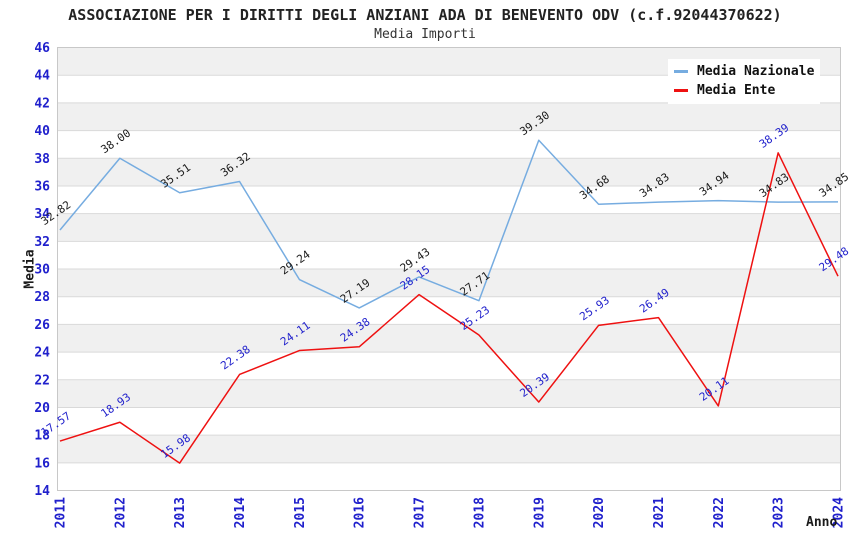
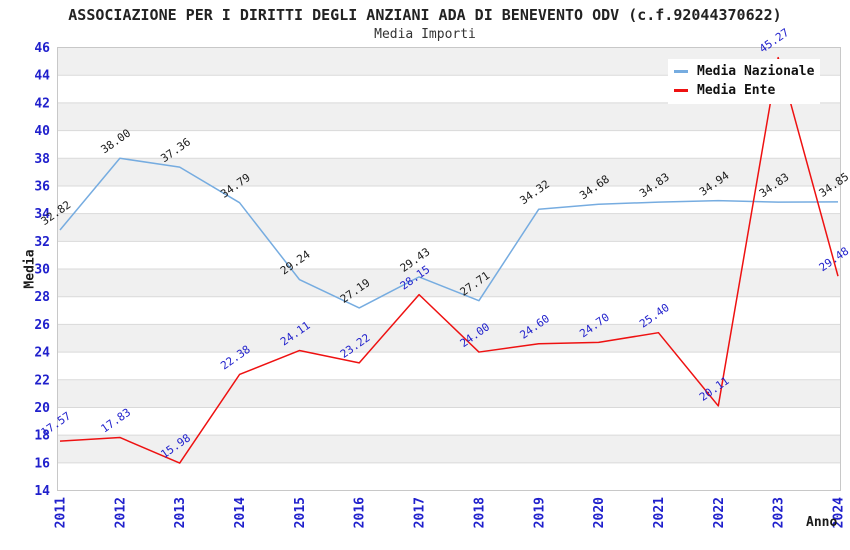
Media Ente/2012: 18.93 -> 17.83
Media Nazionale/2013: 35.51 -> 37.36
Media Nazionale/2014: 36.32 -> 34.79
Media Ente/2016: 24.38 -> 23.22
Media Ente/2018: 25.23 -> 24.00
Media Nazionale/2019: 39.30 -> 34.32
Media Ente/2019: 20.39 -> 24.60
Media Ente/2020: 25.93 -> 24.70
Media Ente/2021: 26.49 -> 25.40
Media Ente/2023: 38.39 -> 45.27
